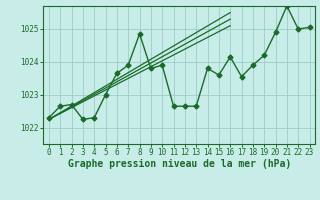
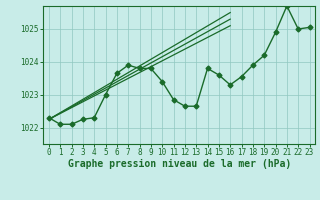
1: 1022.65 -> 1022.10
2: 1022.70 -> 1022.10
8: 1024.85 -> 1023.80
10: 1023.90 -> 1023.40
11: 1022.65 -> 1022.85
16: 1024.15 -> 1023.30
